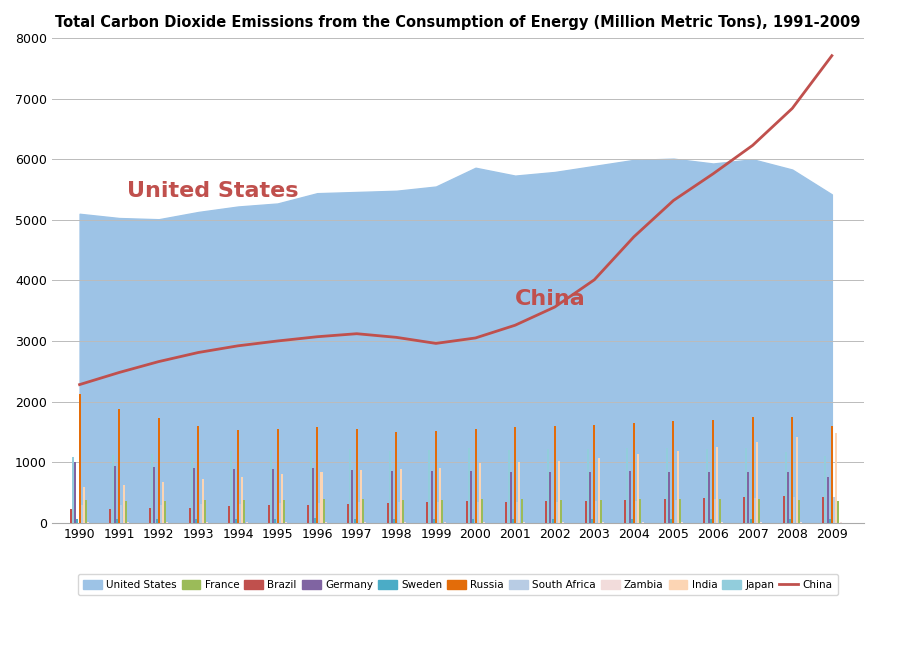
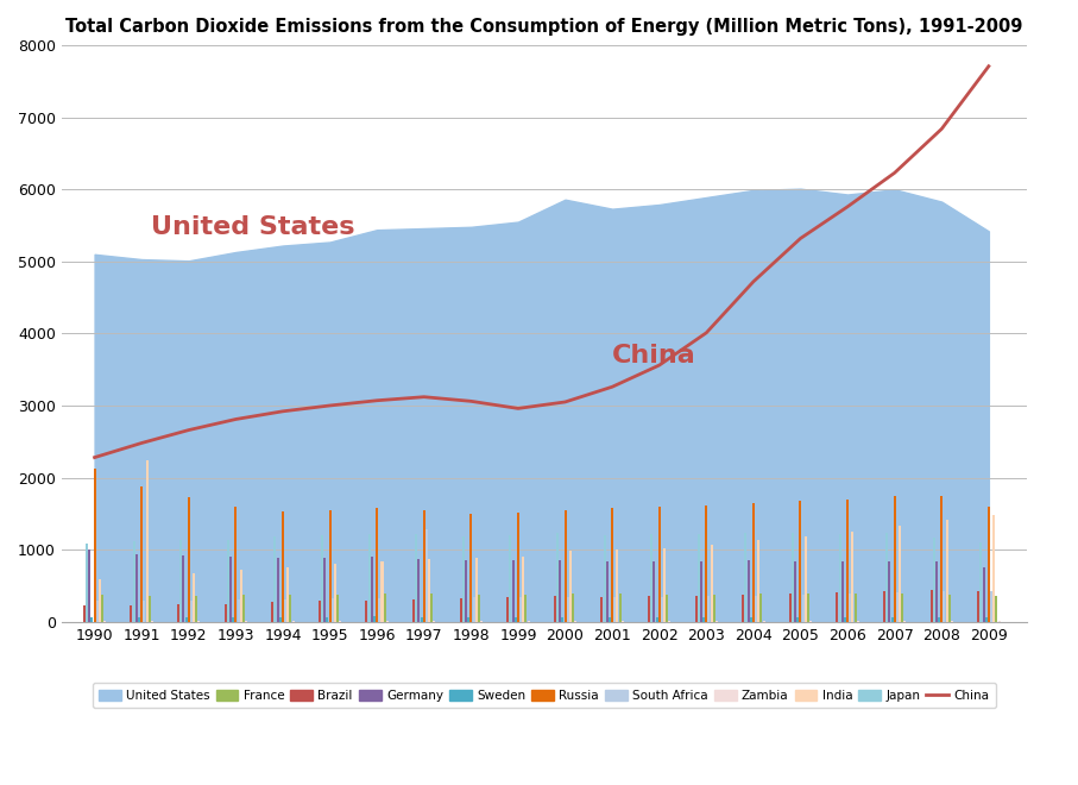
India/1991: 630 -> 2240
South Africa/1997: 340 -> 1280
